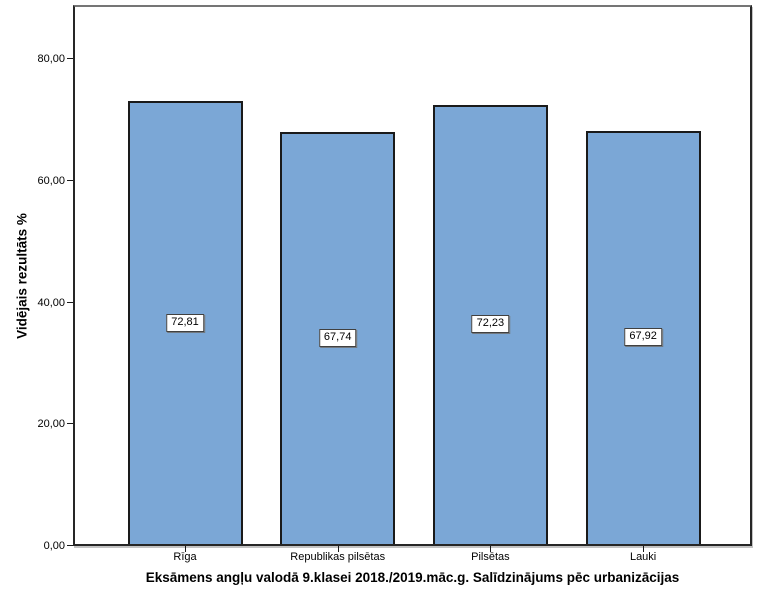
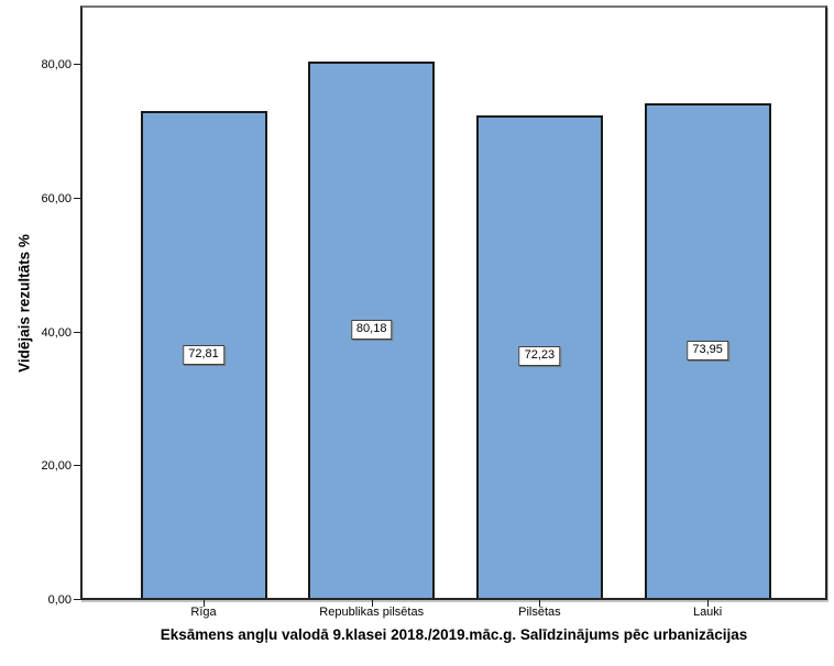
Republikas pilsētas: 67,74 -> 80,18
Lauki: 67,92 -> 73,95
